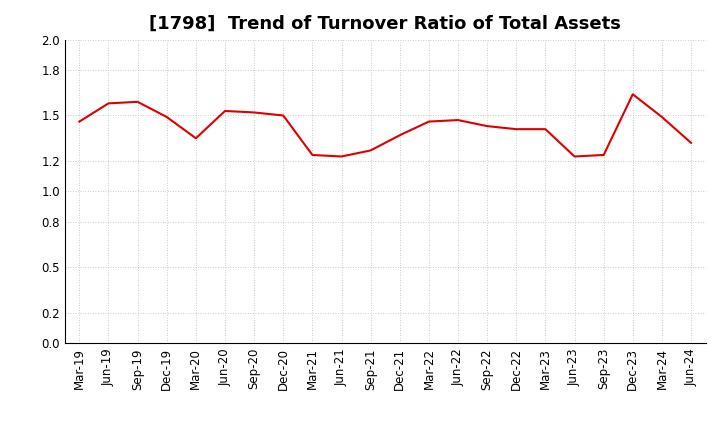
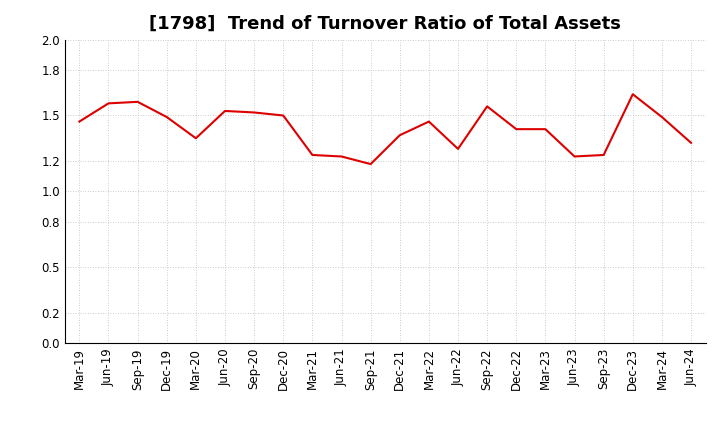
Sep-21: 1.27 -> 1.18
Jun-22: 1.47 -> 1.28
Sep-22: 1.43 -> 1.56
